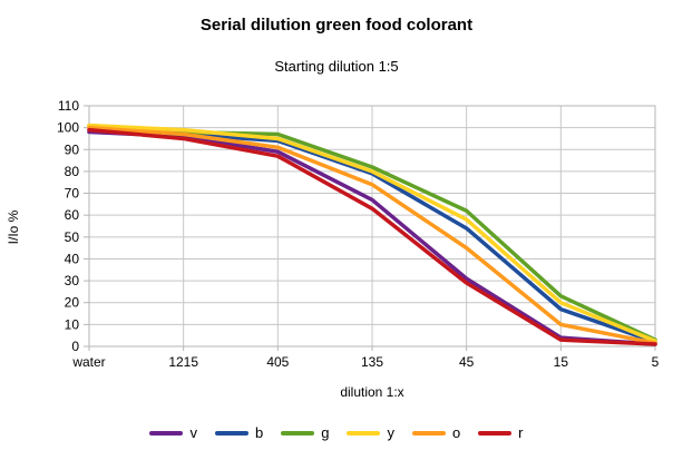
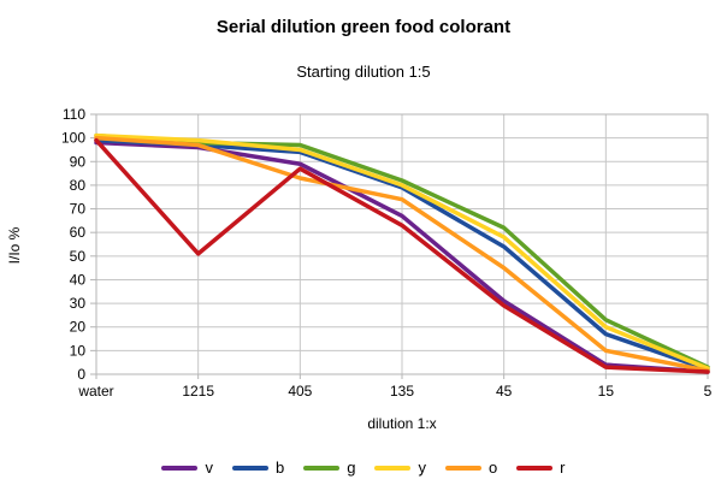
r/1215: 95 -> 51
o/405: 91 -> 83
